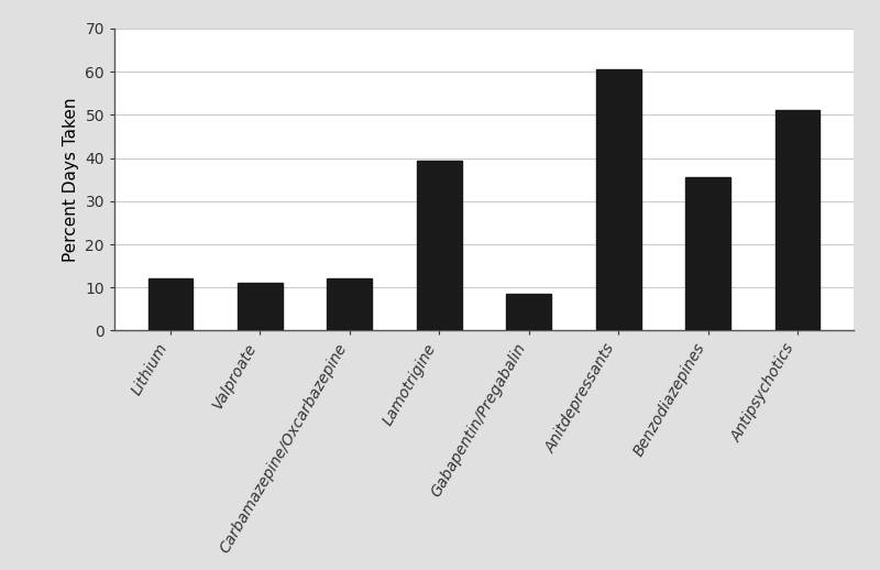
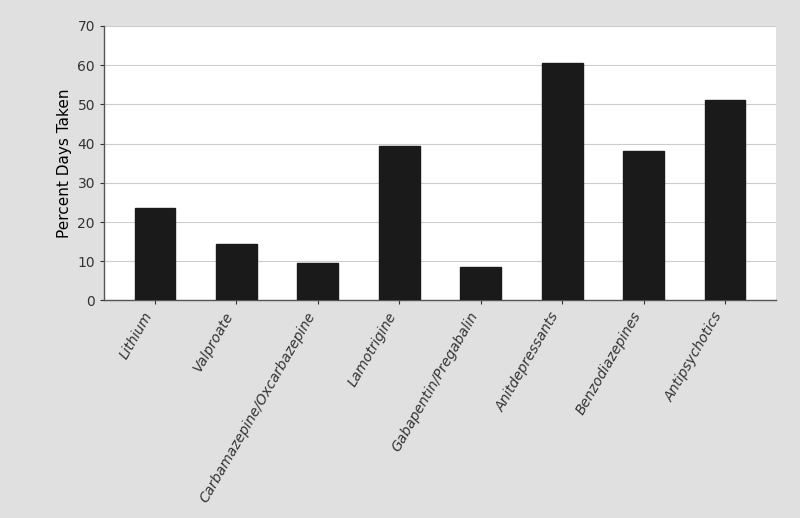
Lithium: 12.0 -> 23.5
Valproate: 11.0 -> 14.5
Carbamazepine/Oxcarbazepine: 12.0 -> 9.5
Benzodiazepines: 35.5 -> 38.0
